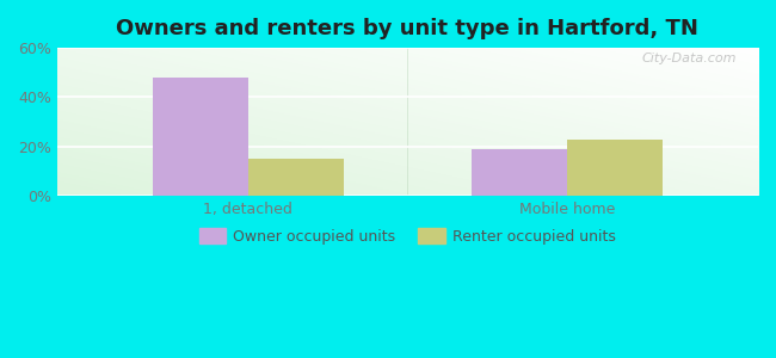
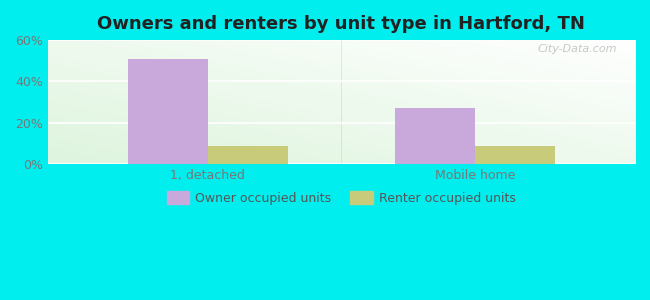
Owner occupied units/1, detached: 48% -> 51%
Renter occupied units/1, detached: 15% -> 9%
Owner occupied units/Mobile home: 19% -> 27%
Renter occupied units/Mobile home: 23% -> 9%
